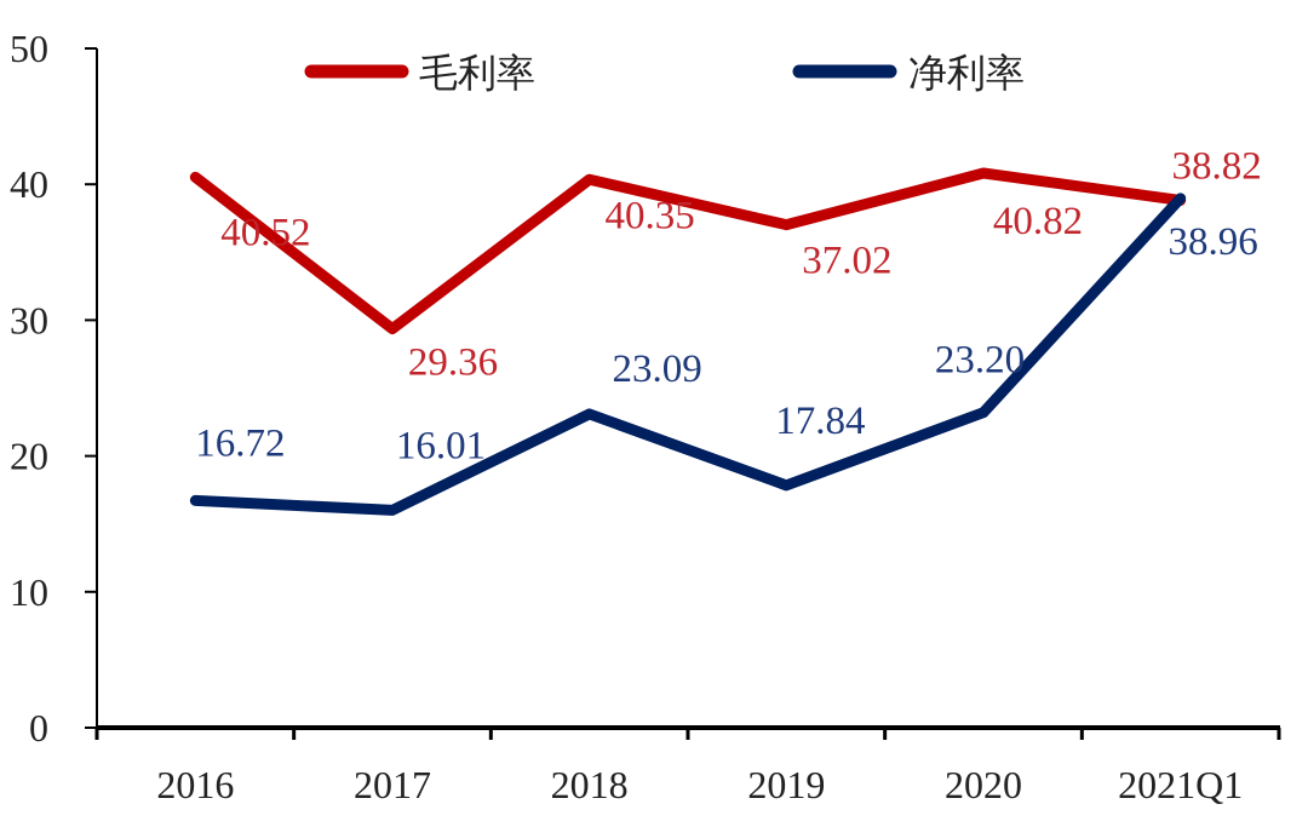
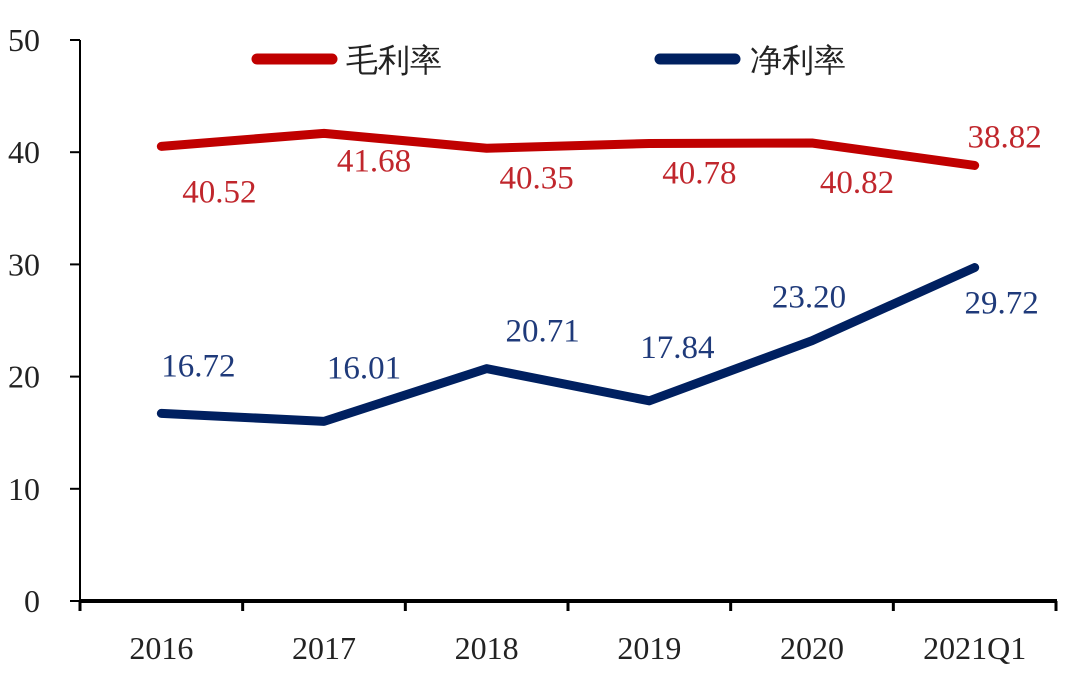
毛利率/2017: 29.36 -> 41.68
净利率/2018: 23.09 -> 20.71
毛利率/2019: 37.02 -> 40.78
净利率/2021Q1: 38.96 -> 29.72
